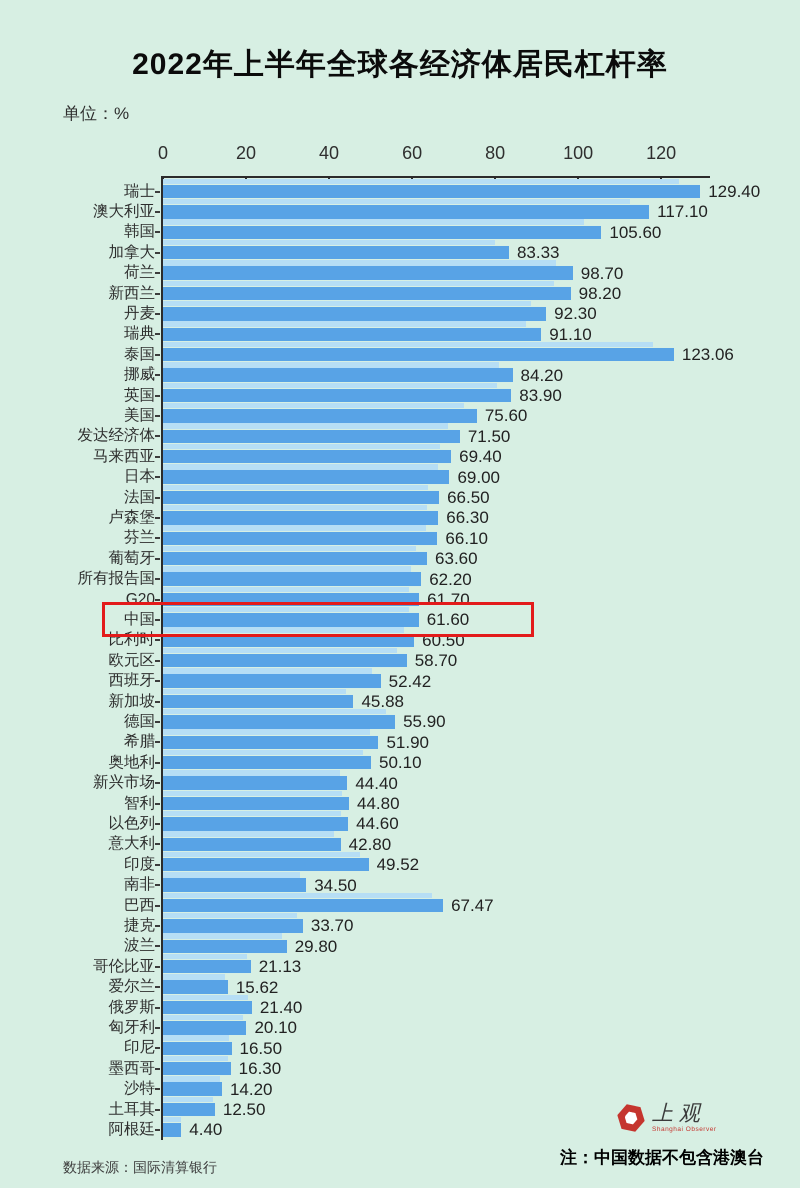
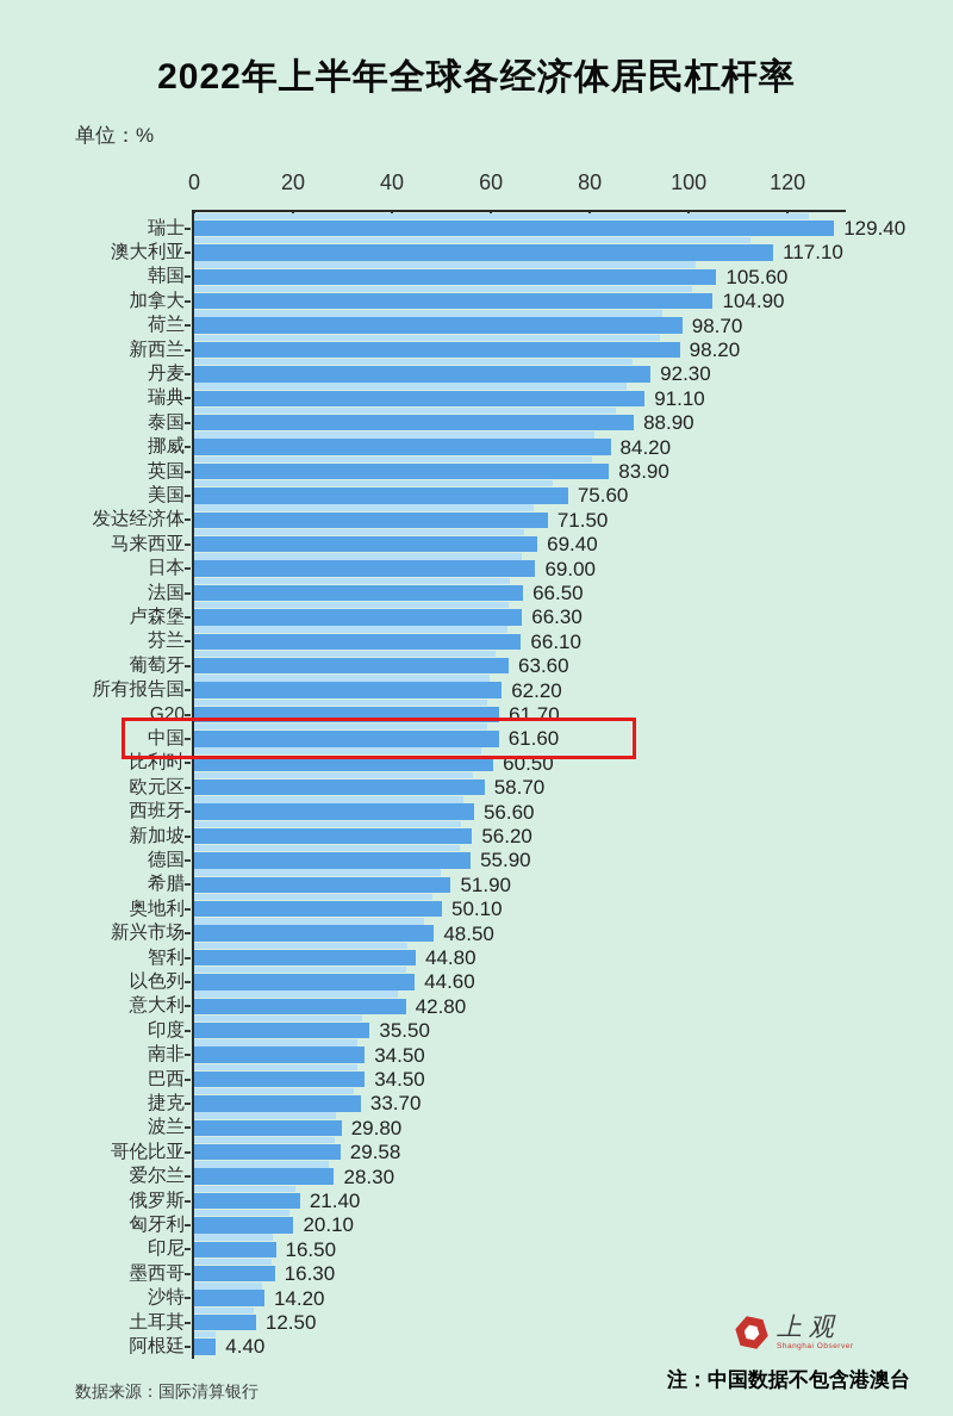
加拿大: 83.33 -> 104.90
泰国: 123.06 -> 88.90
西班牙: 52.42 -> 56.60
新加坡: 45.88 -> 56.20
新兴市场: 44.40 -> 48.50
印度: 49.52 -> 35.50
巴西: 67.47 -> 34.50
哥伦比亚: 21.13 -> 29.58
爱尔兰: 15.62 -> 28.30
